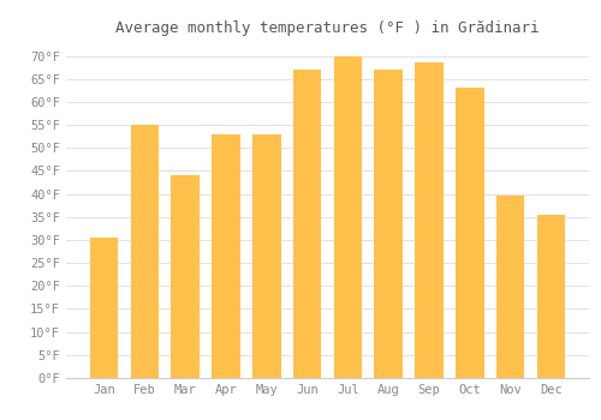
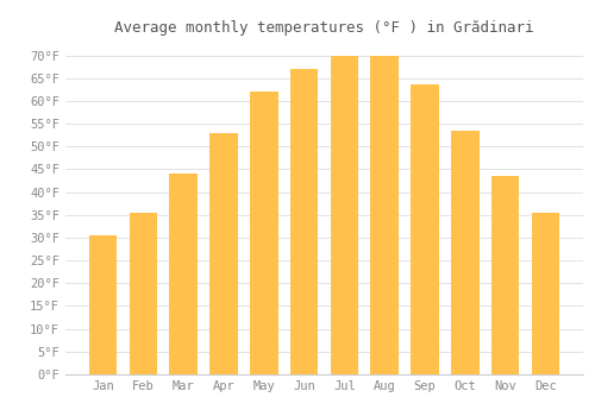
Feb: 55.0°F -> 35.5°F
May: 53.0°F -> 62.0°F
Aug: 67.0°F -> 70.0°F
Sep: 68.5°F -> 63.5°F
Oct: 63.0°F -> 53.5°F
Nov: 39.5°F -> 43.5°F
